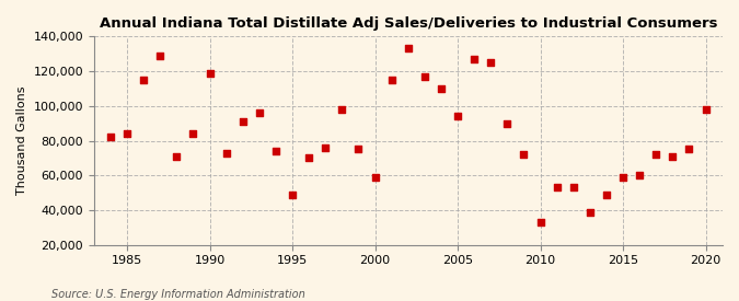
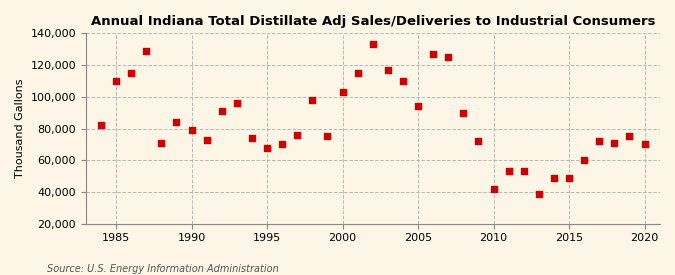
1985: 84,000 -> 110,000
1990: 119,000 -> 79,000
1995: 49,000 -> 68,000
2000: 59,000 -> 103,000
2010: 33,000 -> 42,000
2015: 59,000 -> 49,000
2020: 98,000 -> 70,000
